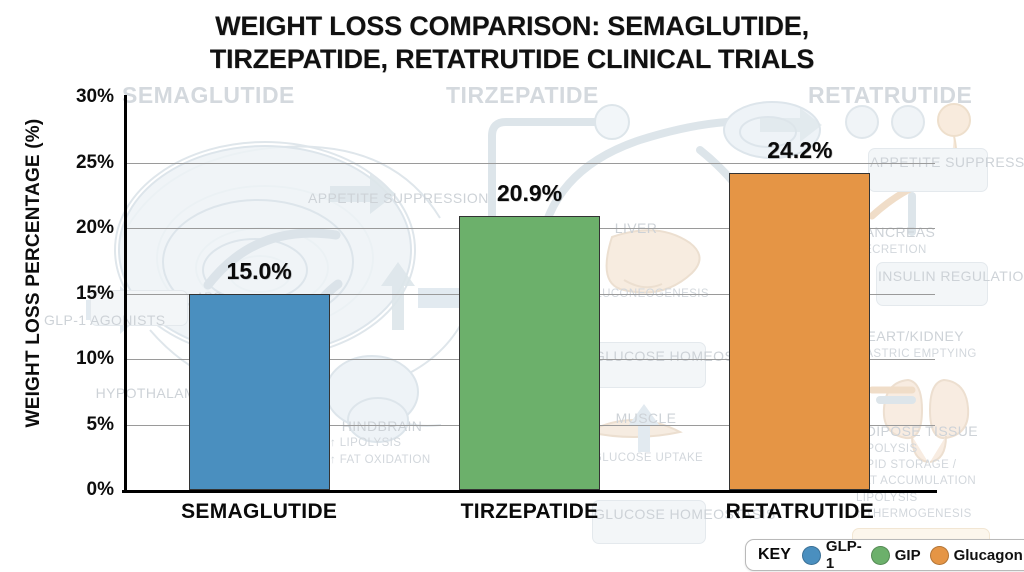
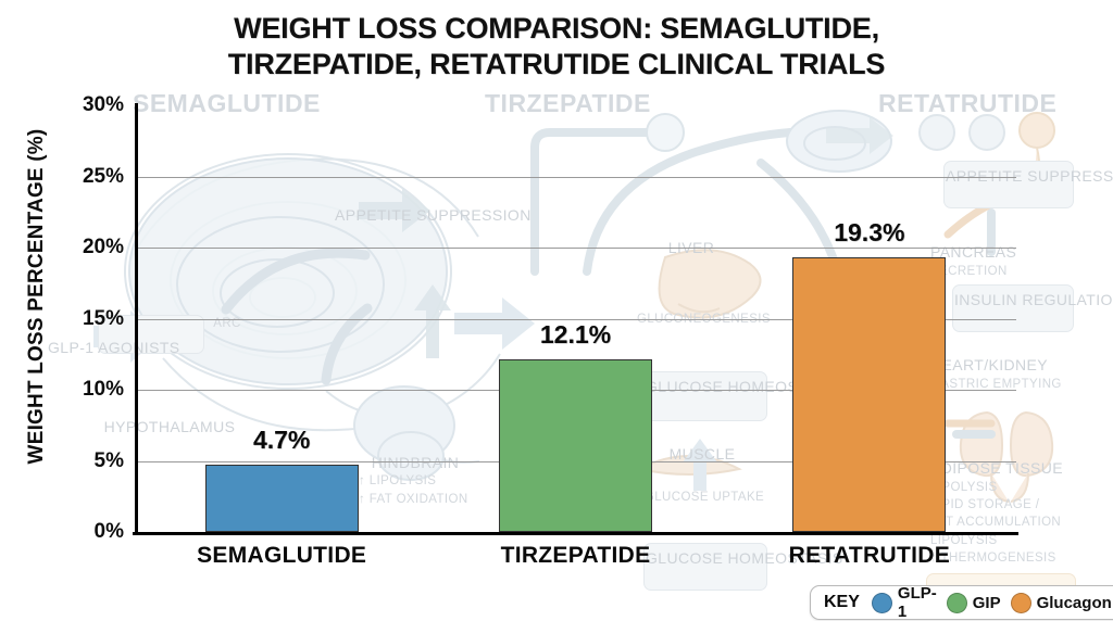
SEMAGLUTIDE: 15.0% -> 4.7%
TIRZEPATIDE: 20.9% -> 12.1%
RETATRUTIDE: 24.2% -> 19.3%
